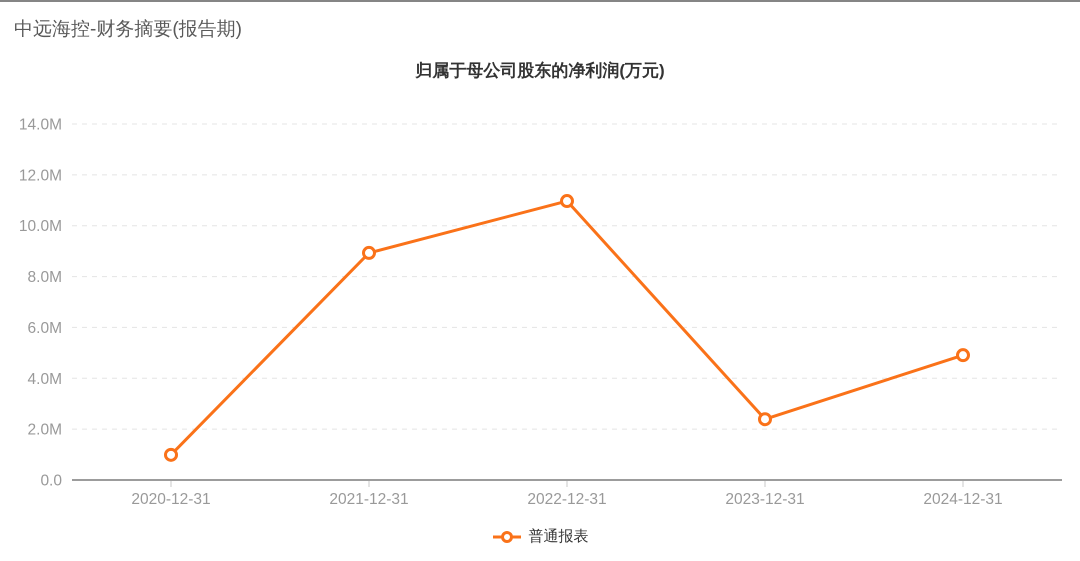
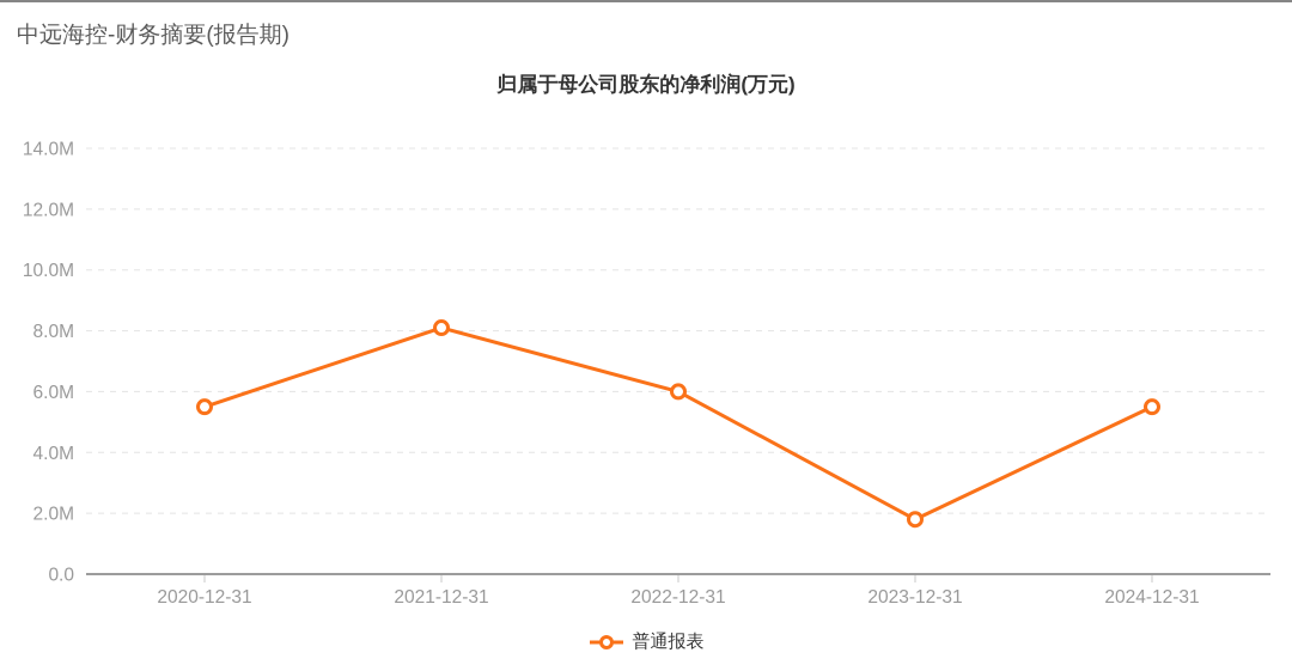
2020-12-31: 1.0M -> 5.5M
2021-12-31: 8.9M -> 8.1M
2022-12-31: 11.0M -> 6.0M
2023-12-31: 2.4M -> 1.8M
2024-12-31: 4.9M -> 5.5M
